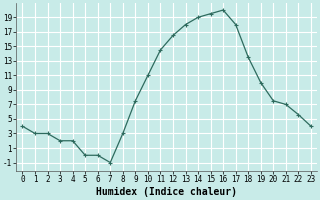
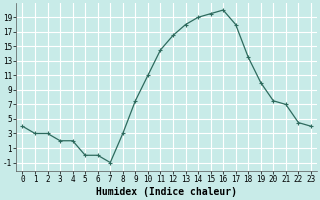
22: 5.6 -> 4.5
